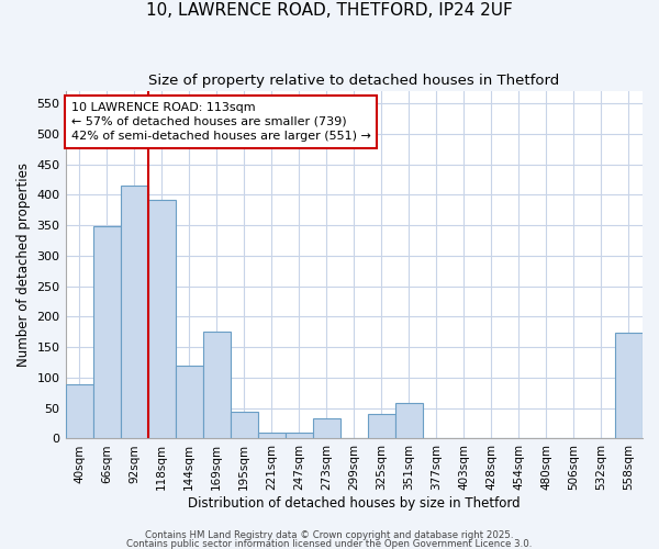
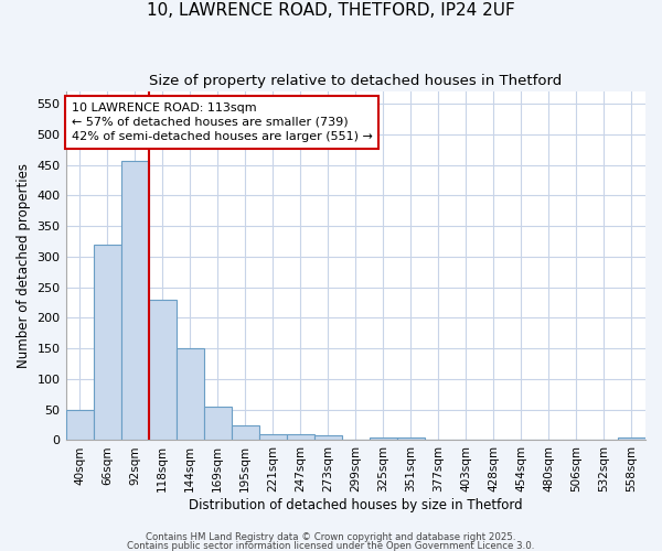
40sqm: 90 -> 50
66sqm: 348 -> 320
92sqm: 416 -> 457
118sqm: 392 -> 230
144sqm: 120 -> 150
169sqm: 176 -> 55
195sqm: 44 -> 25
273sqm: 34 -> 8
325sqm: 40 -> 5
351sqm: 58 -> 5
558sqm: 174 -> 5
